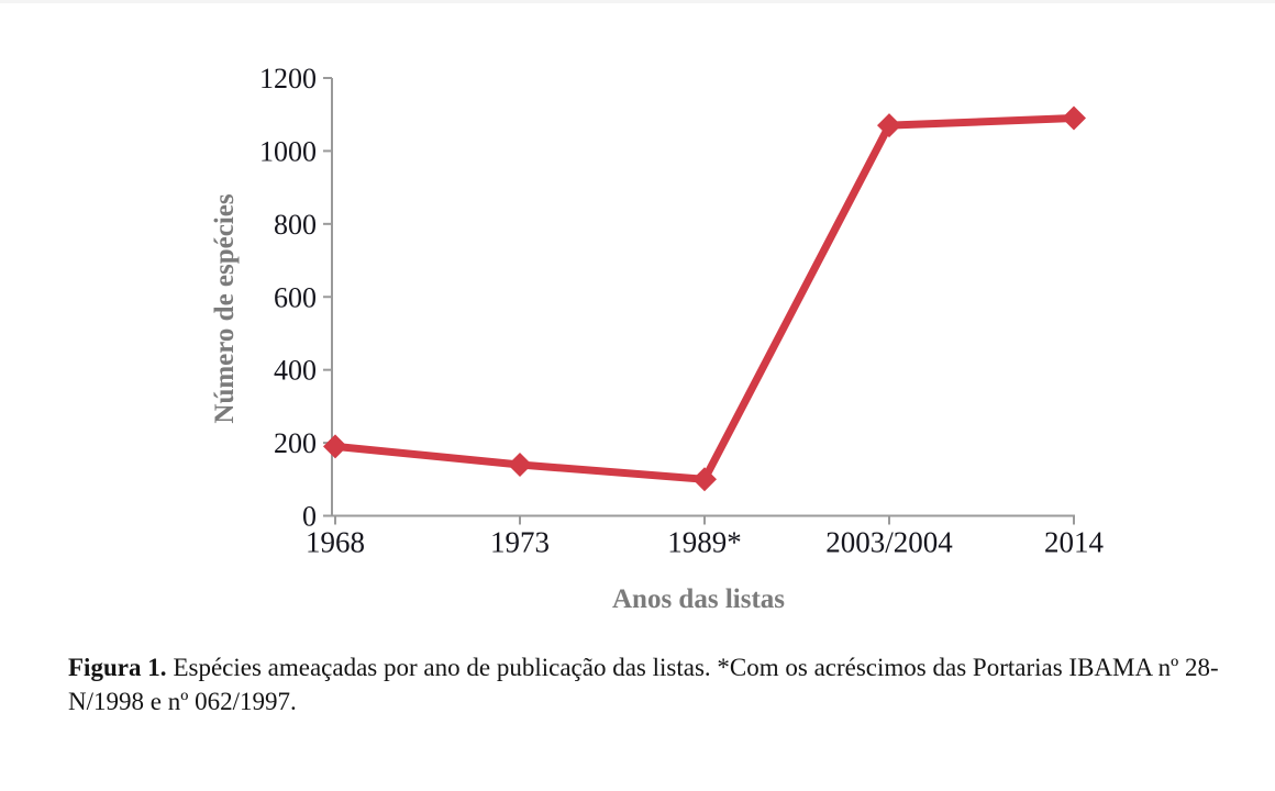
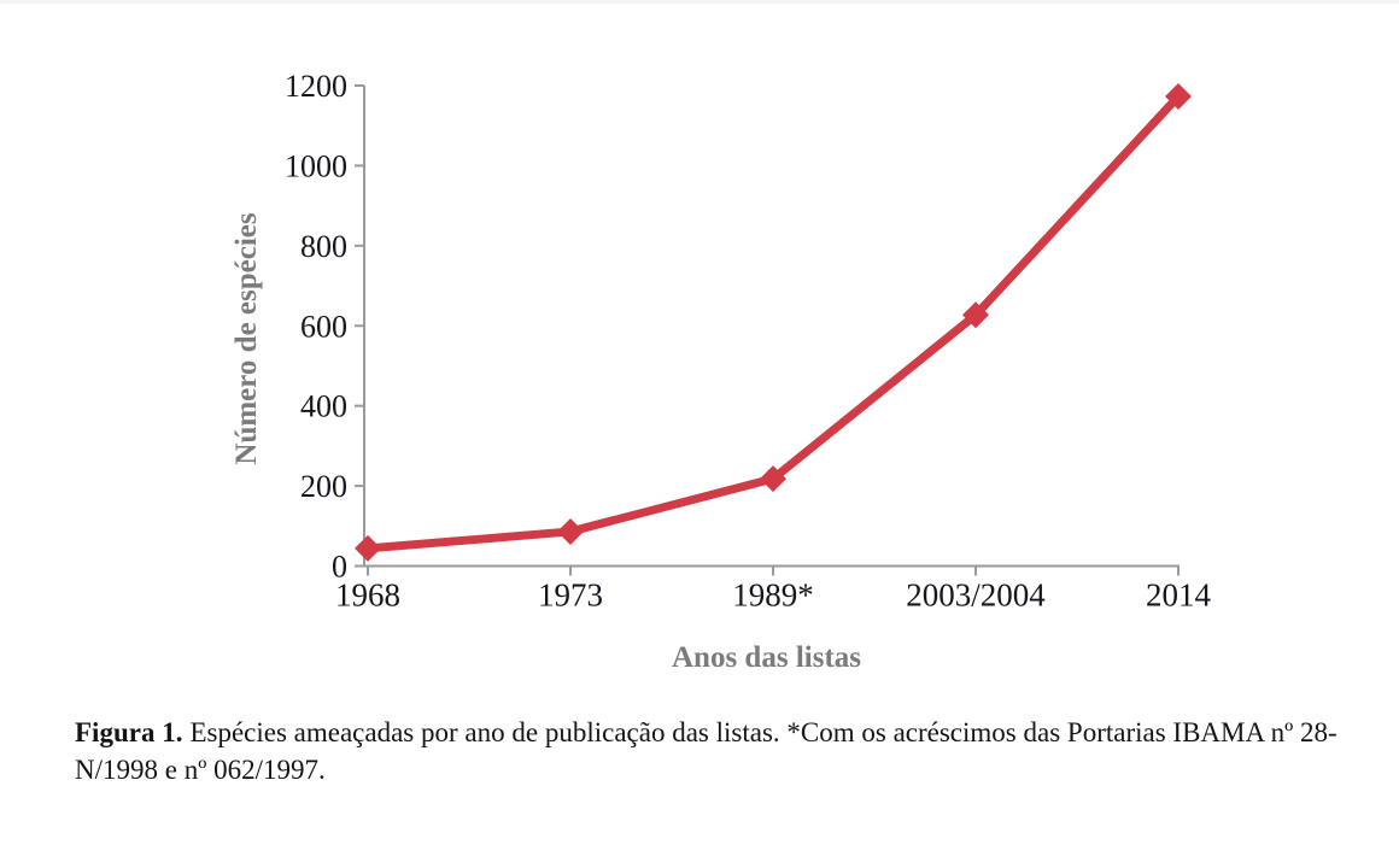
1968: 190 -> 40
1973: 140 -> 90
1989*: 100 -> 220
2003/2004: 1070 -> 630
2014: 1090 -> 1170
